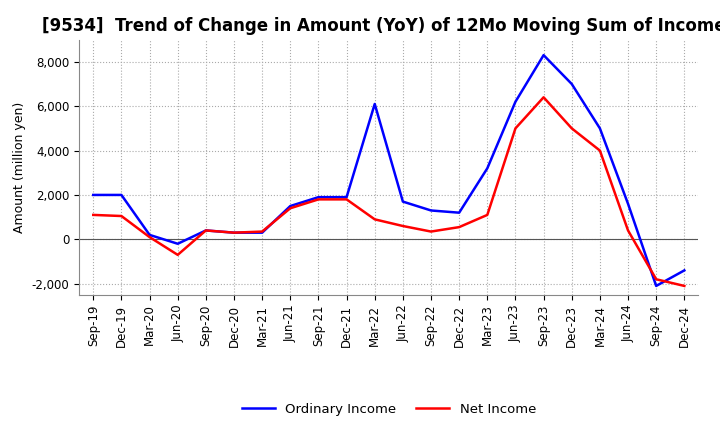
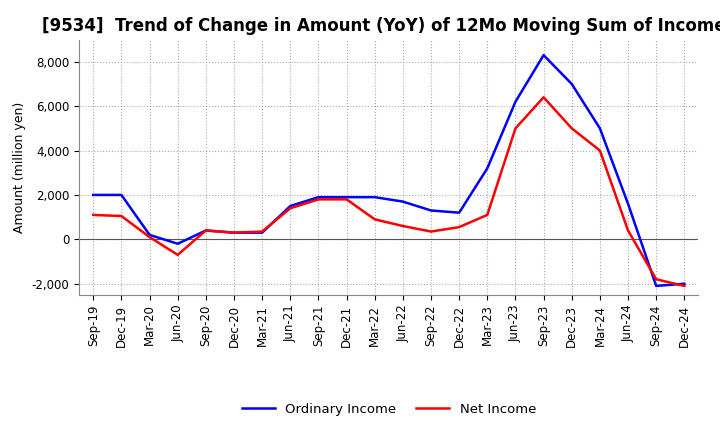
Ordinary Income/Mar-22: 6,100 -> 1,900
Ordinary Income/Dec-24: -1,400 -> -2,000
